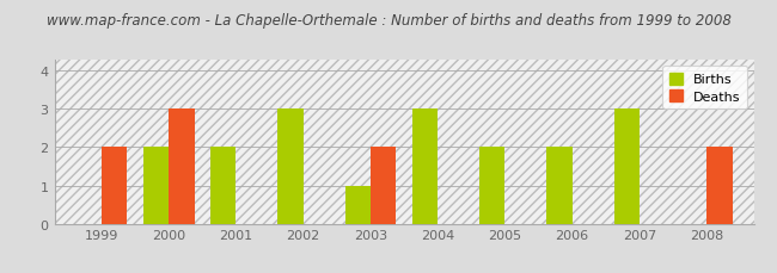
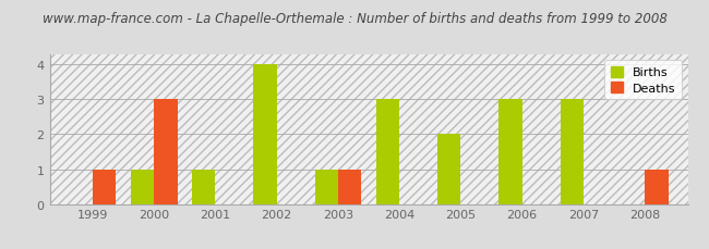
Deaths/1999: 2 -> 1
Births/2000: 2 -> 1
Births/2001: 2 -> 1
Births/2002: 3 -> 4
Deaths/2003: 2 -> 1
Births/2006: 2 -> 3
Deaths/2008: 2 -> 1
